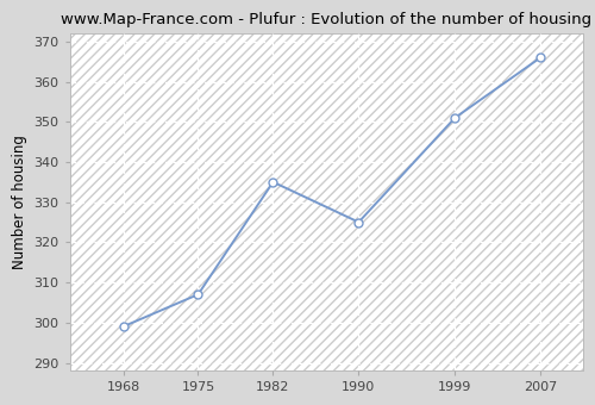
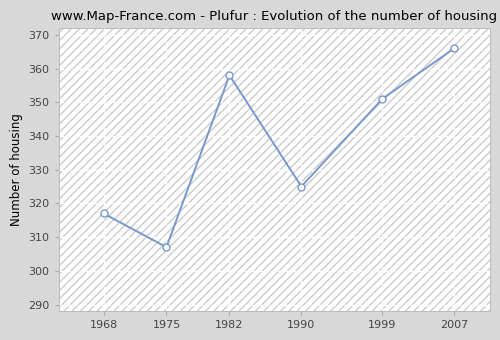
1968: 299 -> 317
1982: 335 -> 358
